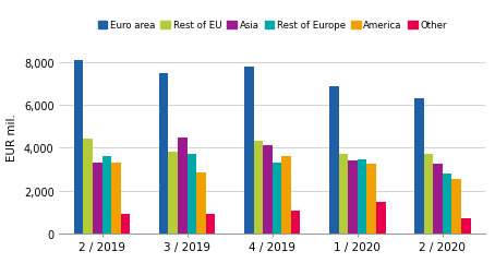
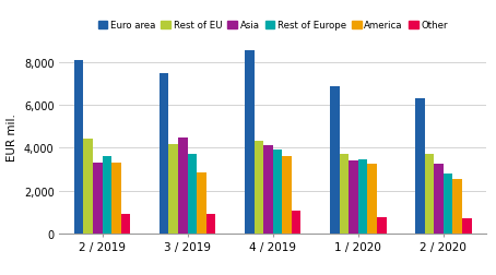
Rest of EU/3 / 2019: 3,800 -> 4,200
Euro area/4 / 2019: 7,800 -> 8,600
Rest of Europe/4 / 2019: 3,300 -> 3,900
Other/1 / 2020: 1,500 -> 800
